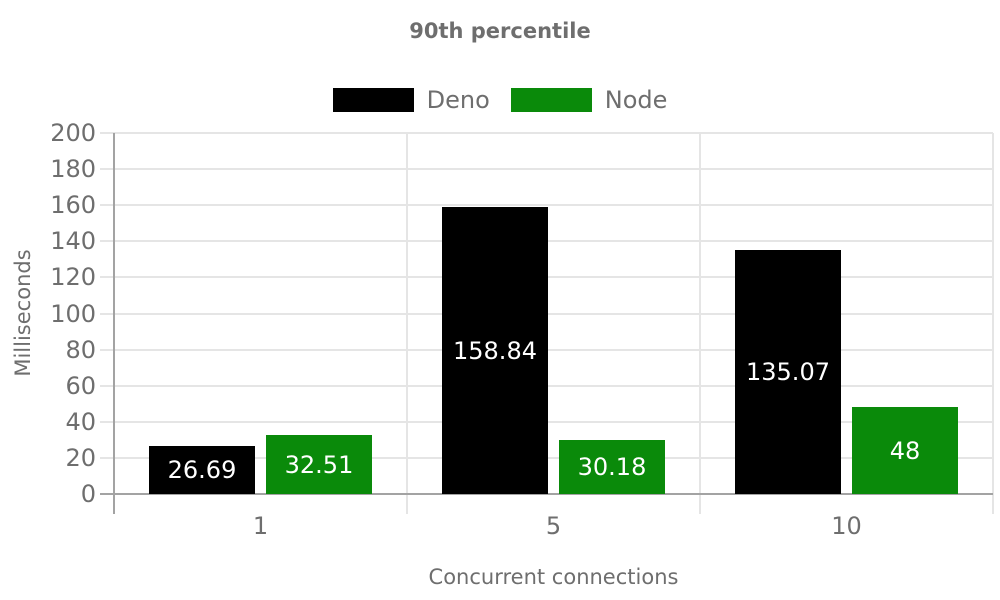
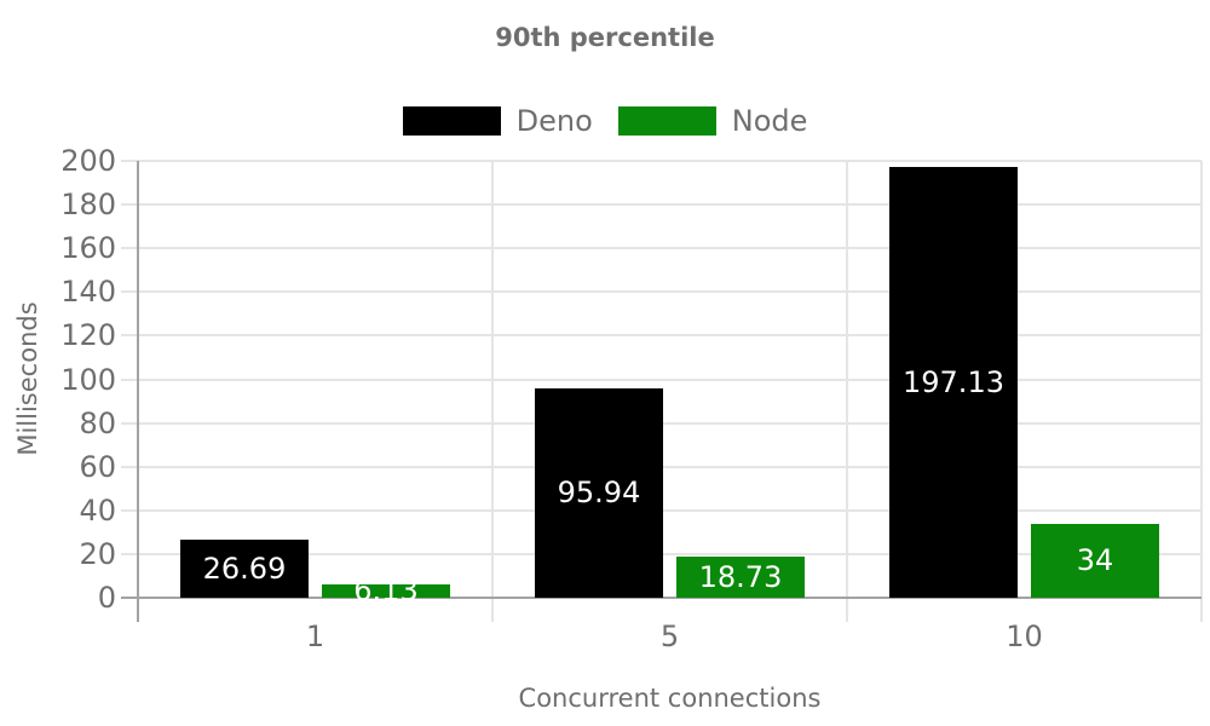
Node/1: 32.51 -> 6.13
Deno/5: 158.84 -> 95.94
Node/5: 30.18 -> 18.73
Deno/10: 135.07 -> 197.13
Node/10: 48 -> 34
